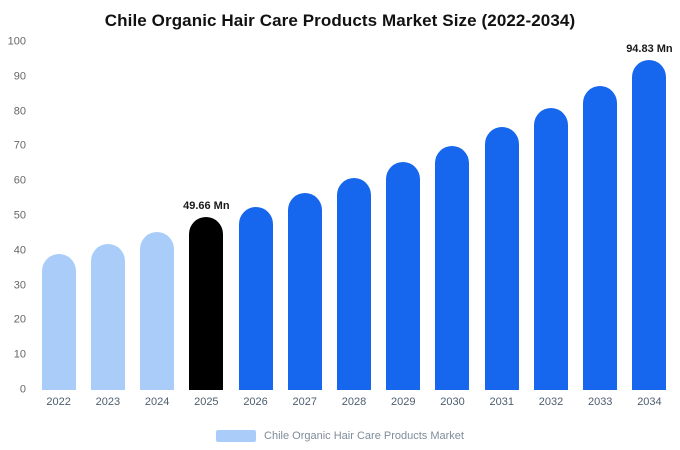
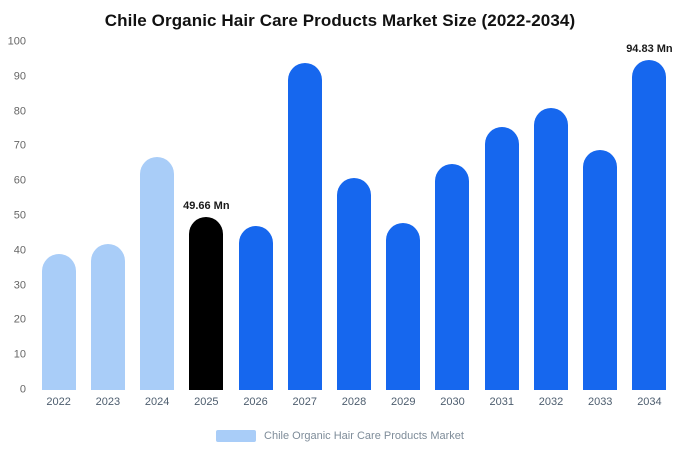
2024: 46 -> 67
2026: 52 -> 47
2027: 56 -> 94
2029: 66 -> 48
2030: 70 -> 65
2033: 88 -> 69
